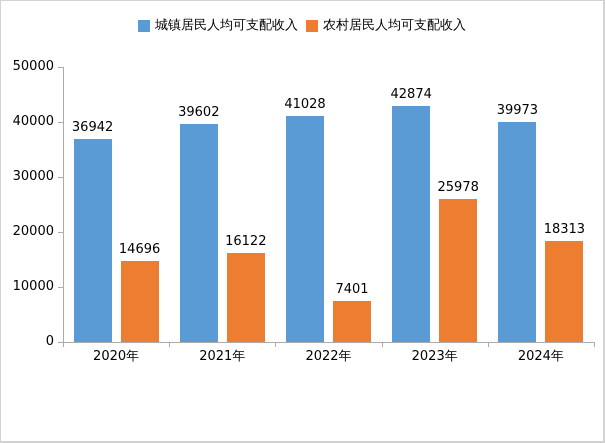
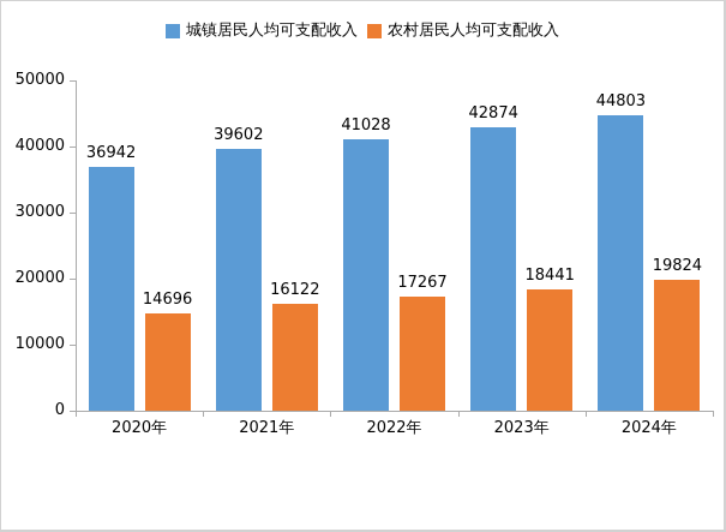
农村居民人均可支配收入/2022年: 7401 -> 17267
农村居民人均可支配收入/2023年: 25978 -> 18441
城镇居民人均可支配收入/2024年: 39973 -> 44803
农村居民人均可支配收入/2024年: 18313 -> 19824
